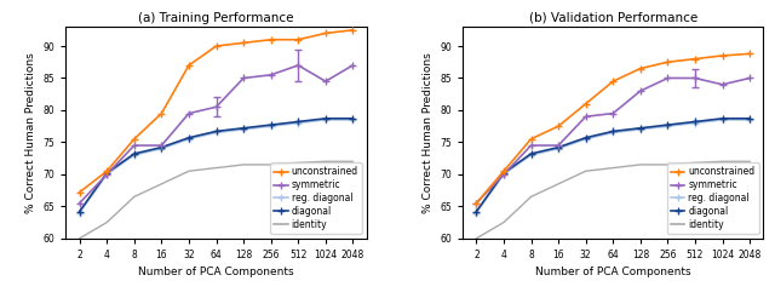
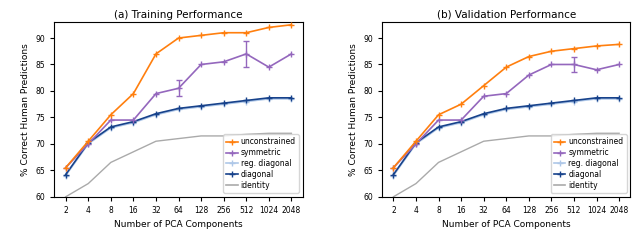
(a) Training Performance/unconstrained/2: 67.2 -> 65.5
